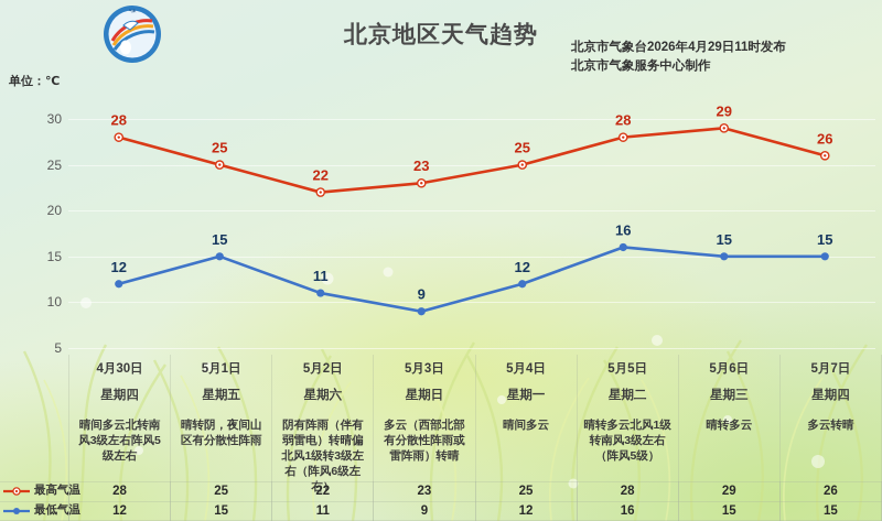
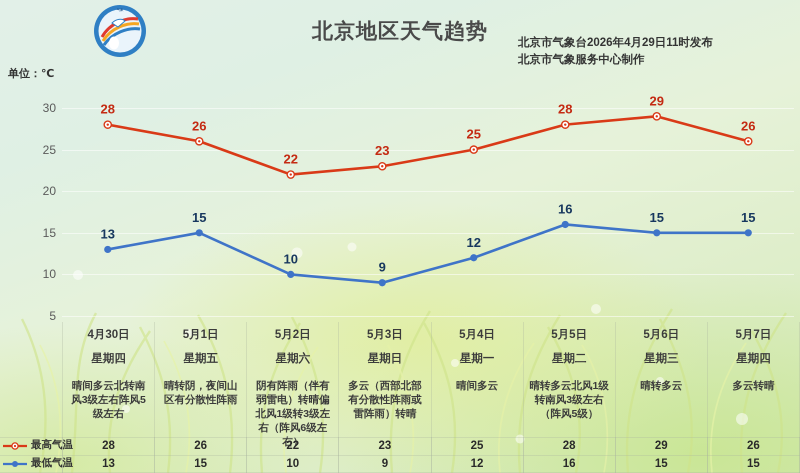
最低气温/4月30日: 12 -> 13
最高气温/5月1日: 25 -> 26
最低气温/5月2日: 11 -> 10
